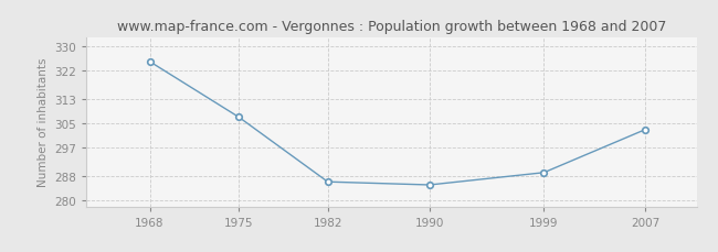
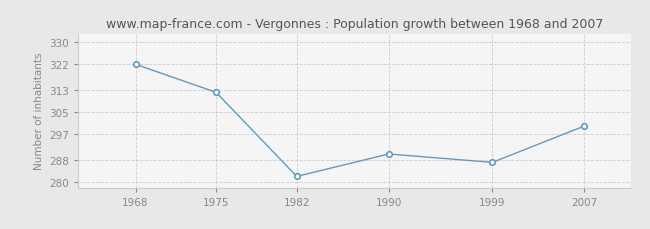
1968: 325 -> 322
1975: 307 -> 312
1982: 286 -> 282
1990: 285 -> 290
1999: 289 -> 287
2007: 303 -> 300
